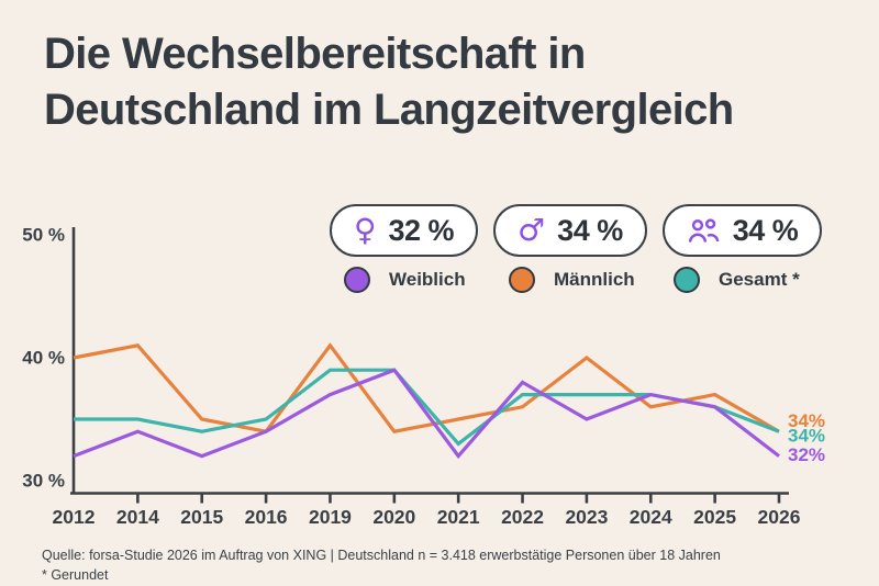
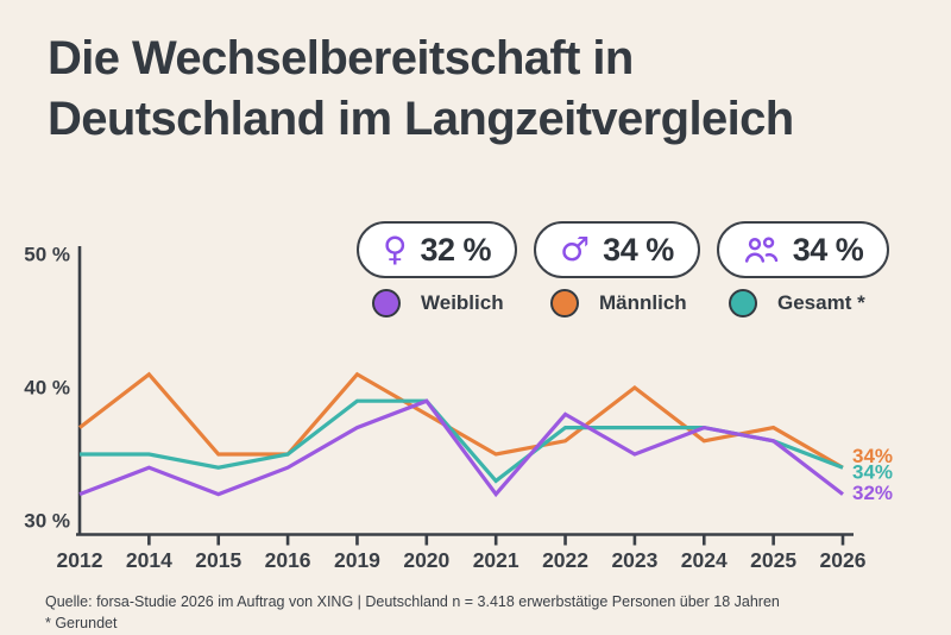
Männlich/2012: 40% -> 37%
Männlich/2016: 34% -> 35%
Männlich/2020: 34% -> 38%
